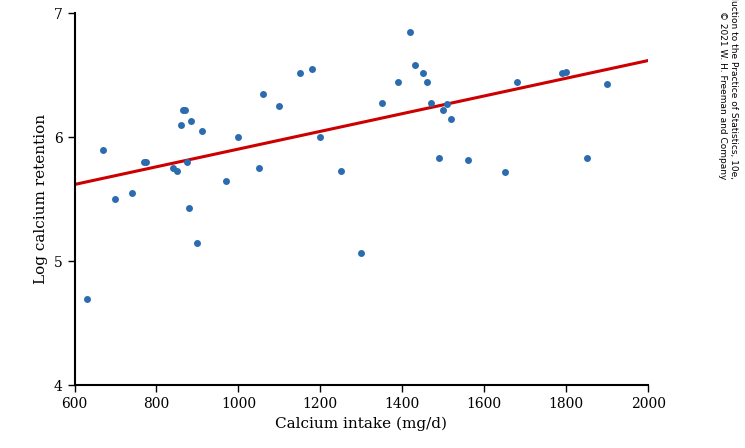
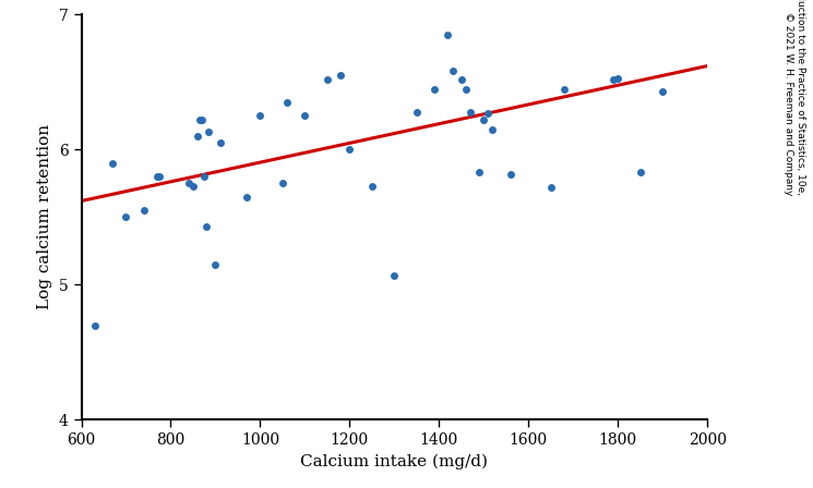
1000: 6.00 -> 6.25
